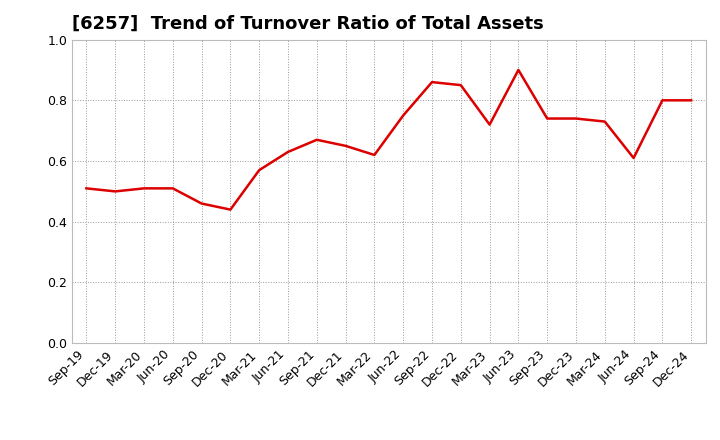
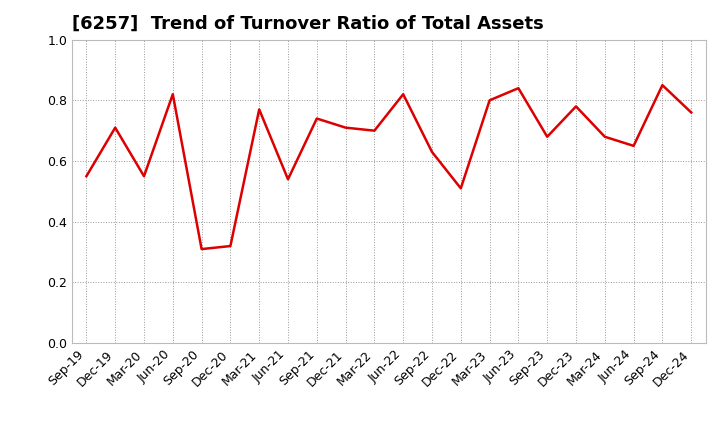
Sep-19: 0.51 -> 0.55
Dec-19: 0.50 -> 0.71
Mar-20: 0.51 -> 0.55
Jun-20: 0.51 -> 0.82
Sep-20: 0.46 -> 0.31
Dec-20: 0.44 -> 0.32
Mar-21: 0.57 -> 0.77
Jun-21: 0.63 -> 0.54
Sep-21: 0.67 -> 0.74
Dec-21: 0.65 -> 0.71
Mar-22: 0.62 -> 0.70
Jun-22: 0.75 -> 0.82
Sep-22: 0.86 -> 0.63
Dec-22: 0.85 -> 0.51
Mar-23: 0.72 -> 0.80
Jun-23: 0.90 -> 0.84
Sep-23: 0.74 -> 0.68
Dec-23: 0.74 -> 0.78
Mar-24: 0.73 -> 0.68
Jun-24: 0.61 -> 0.65
Sep-24: 0.80 -> 0.85
Dec-24: 0.80 -> 0.76
